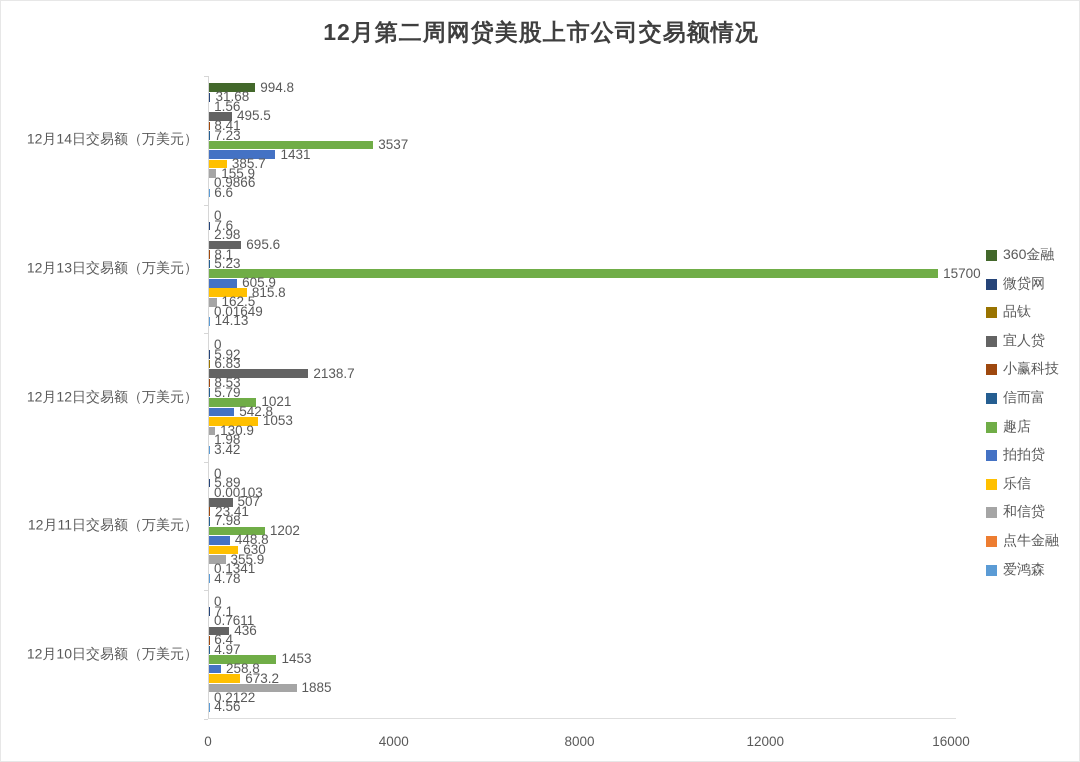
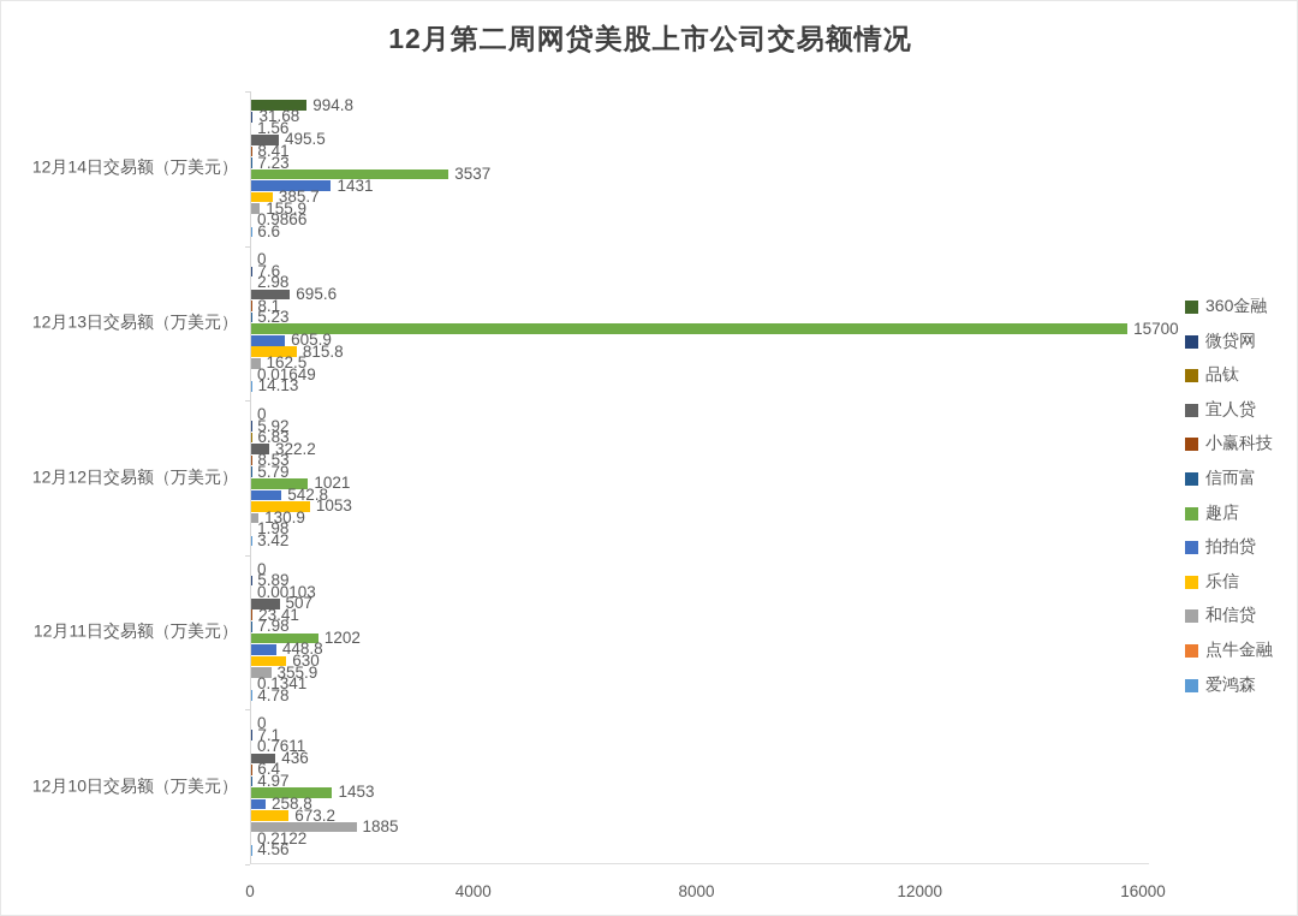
宜人贷/12月12日交易额（万美元）: 2138.7 -> 322.2
